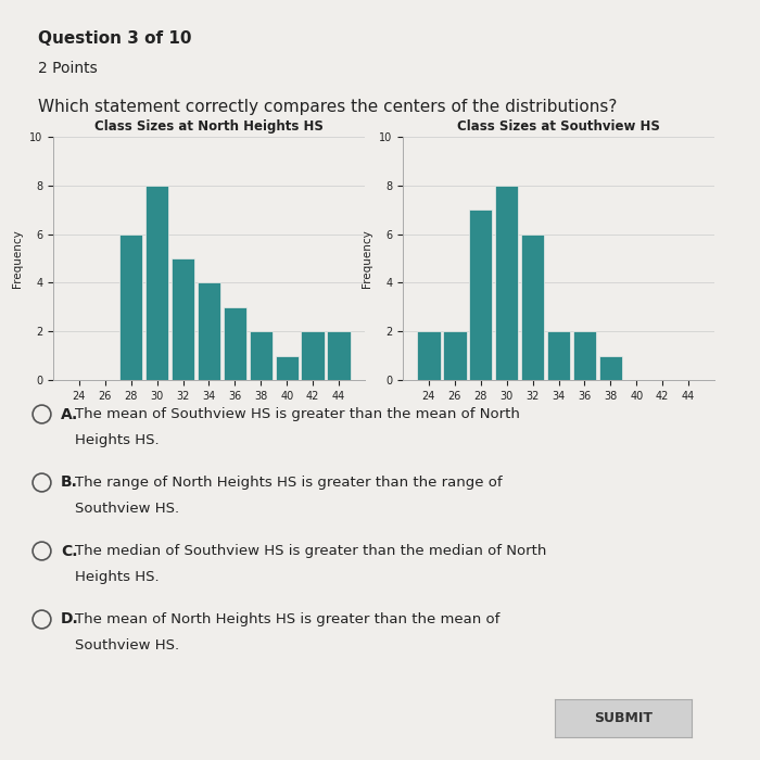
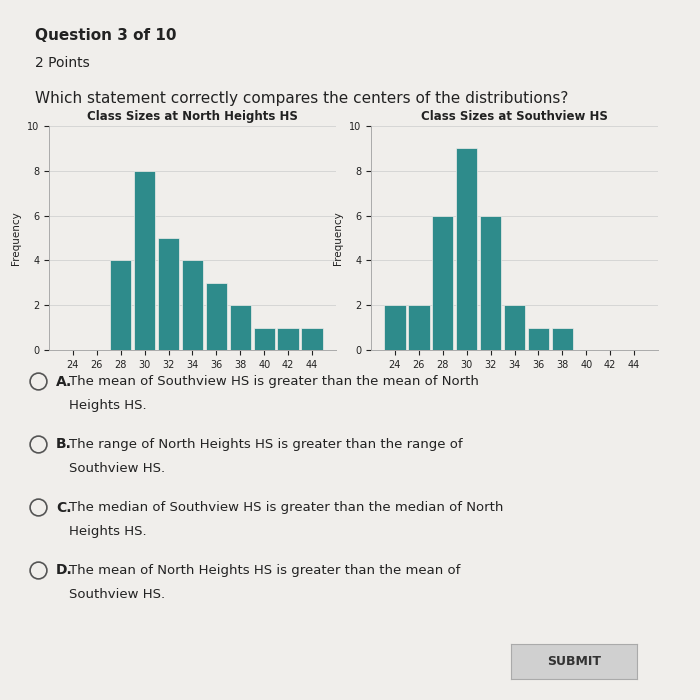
Class Sizes at North Heights HS/28: 6 -> 4
Class Sizes at North Heights HS/42: 2 -> 1
Class Sizes at North Heights HS/44: 2 -> 1
Class Sizes at Southview HS/28: 7 -> 6
Class Sizes at Southview HS/30: 8 -> 9
Class Sizes at Southview HS/36: 2 -> 1
